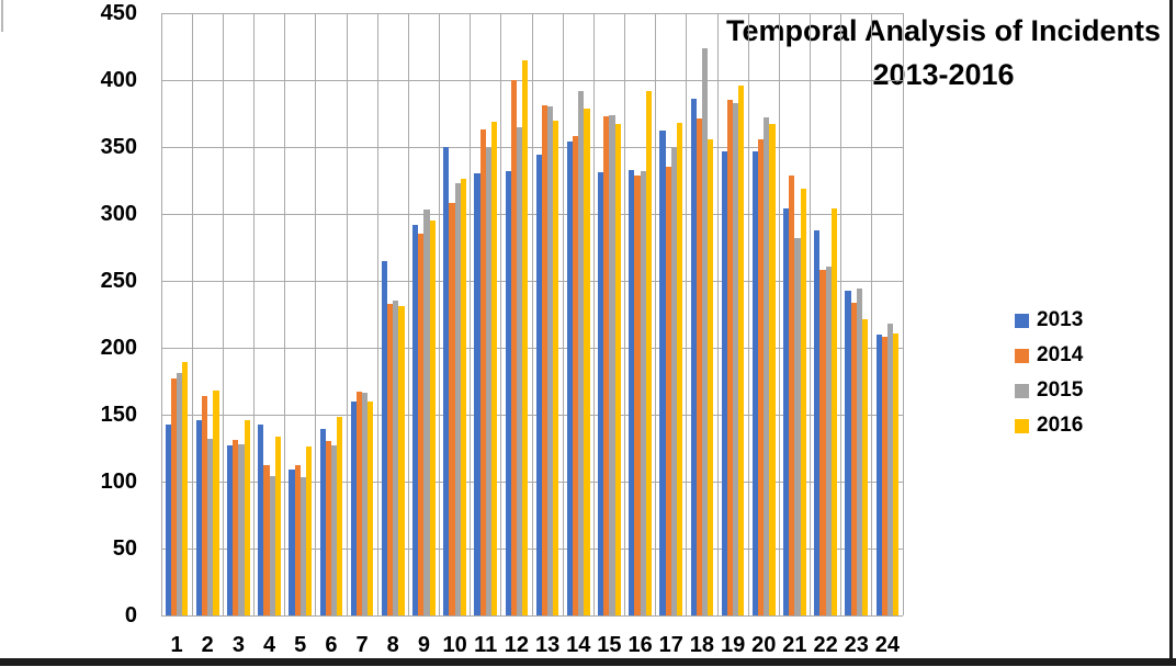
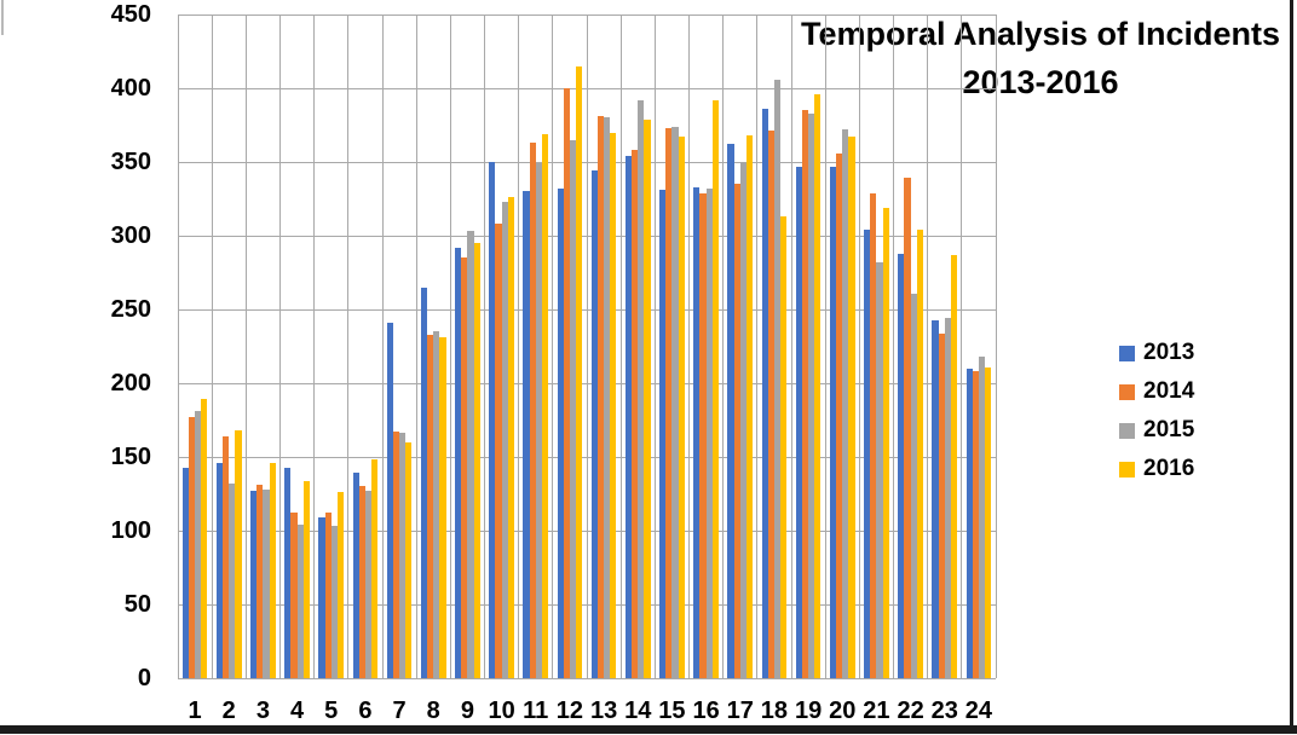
2013/7: 160 -> 241
2015/18: 424 -> 406
2016/18: 356 -> 313
2014/22: 258 -> 339
2016/23: 221 -> 287
